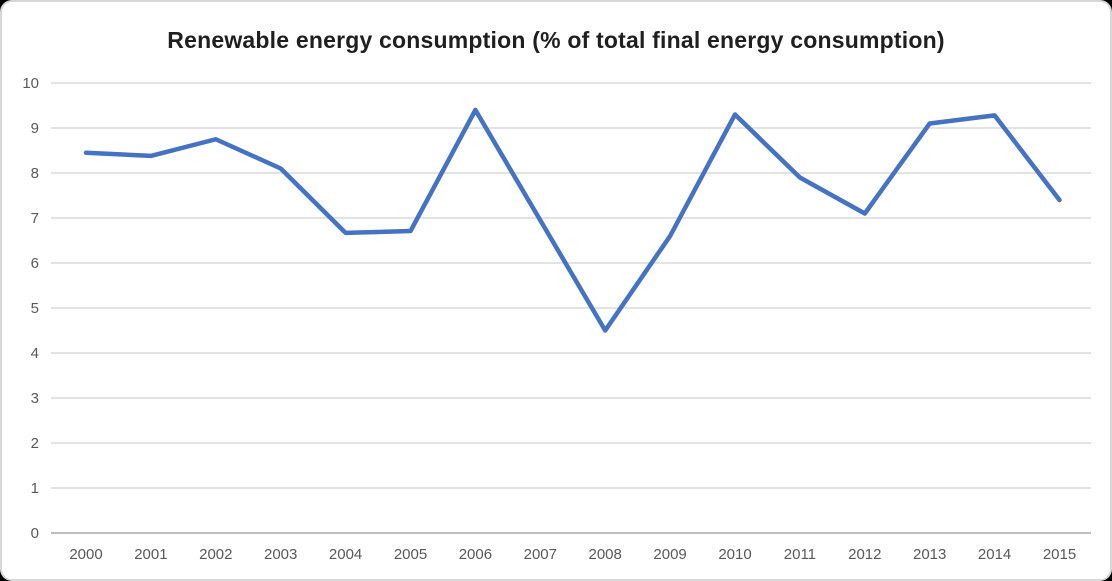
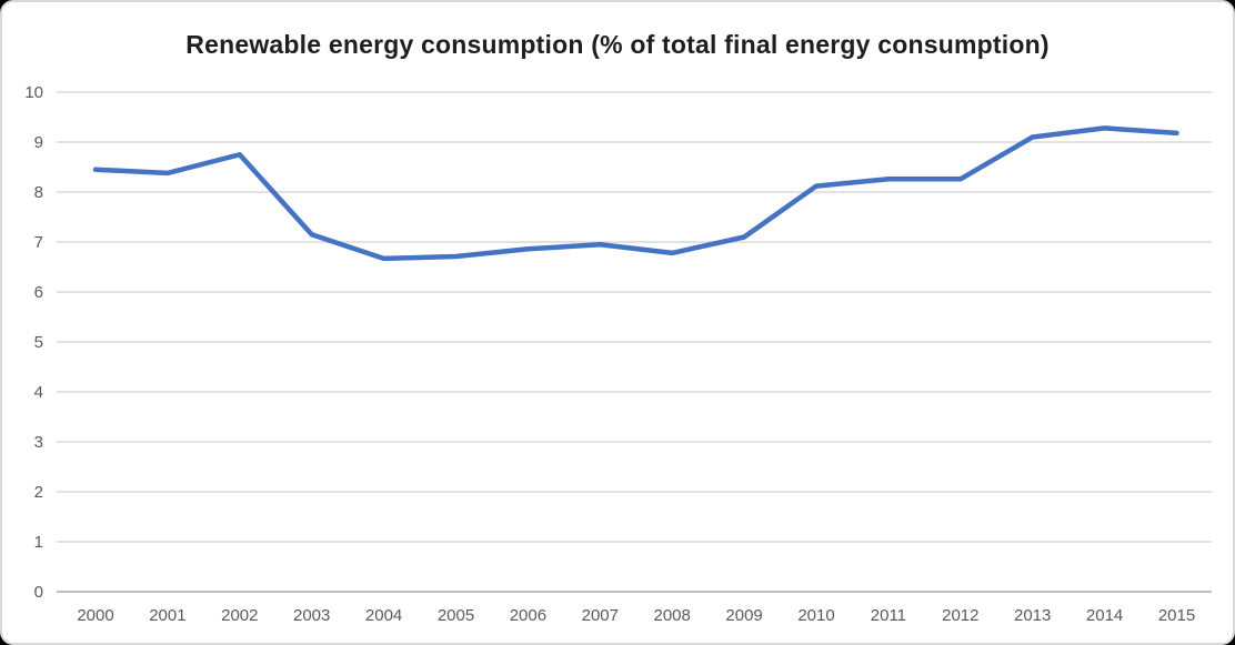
2003: 8.1 -> 7.2
2006: 9.4 -> 6.9
2008: 4.5 -> 6.8
2009: 6.6 -> 7.1
2010: 9.3 -> 8.1
2011: 7.9 -> 8.3
2012: 7.1 -> 8.3
2015: 7.4 -> 9.2
